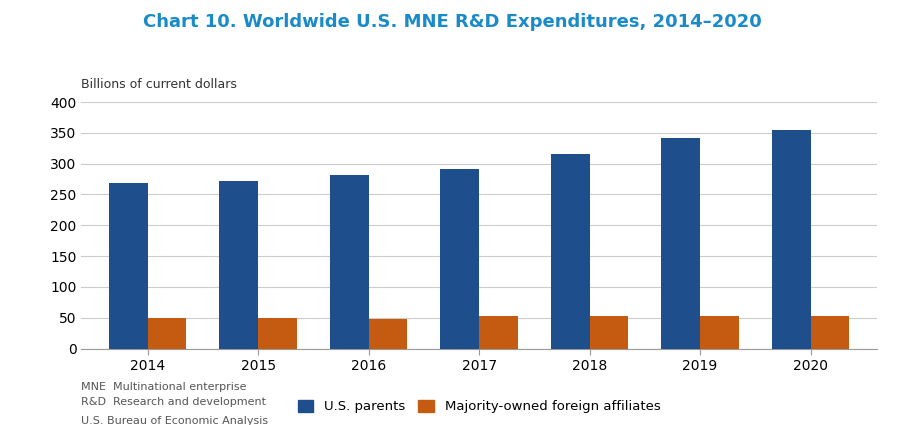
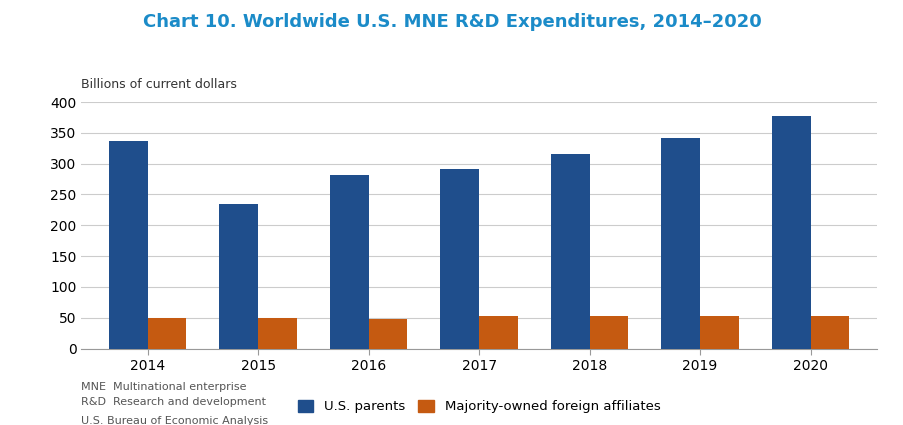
U.S. parents/2014: 269 -> 336
U.S. parents/2015: 272 -> 234
U.S. parents/2020: 354 -> 378
